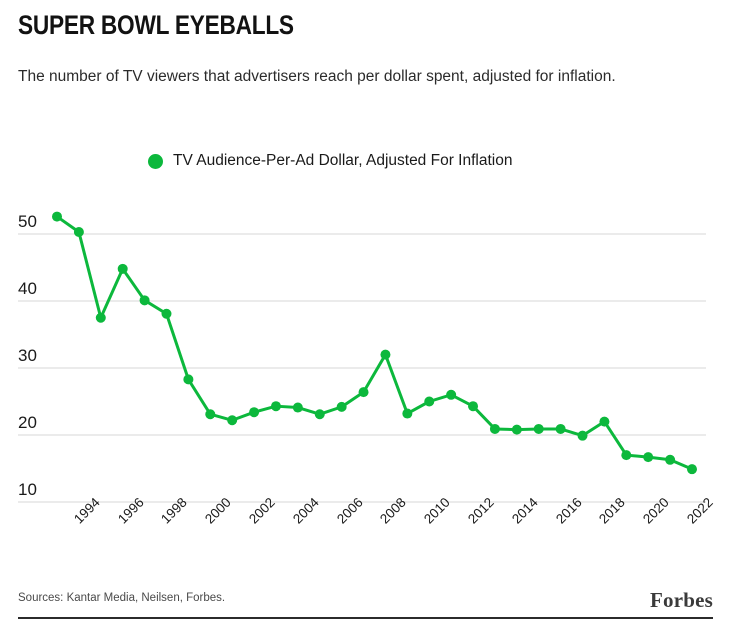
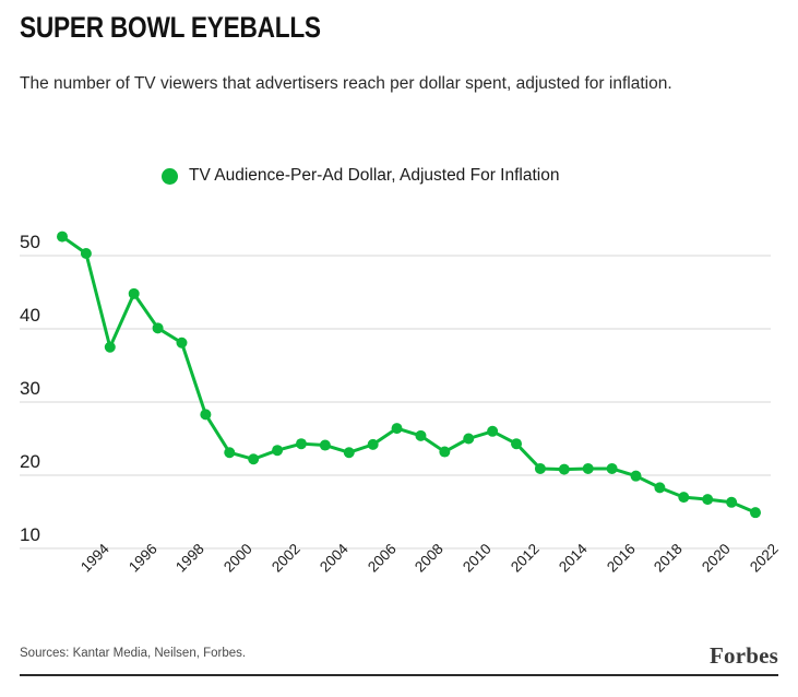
2008: 32 -> 25
2018: 22 -> 18
